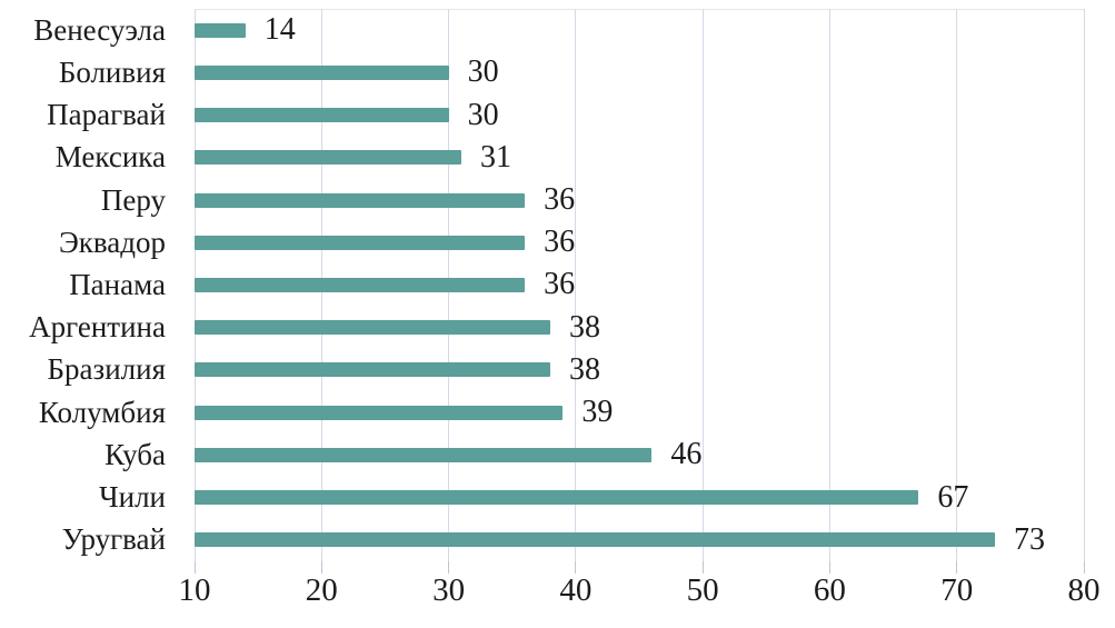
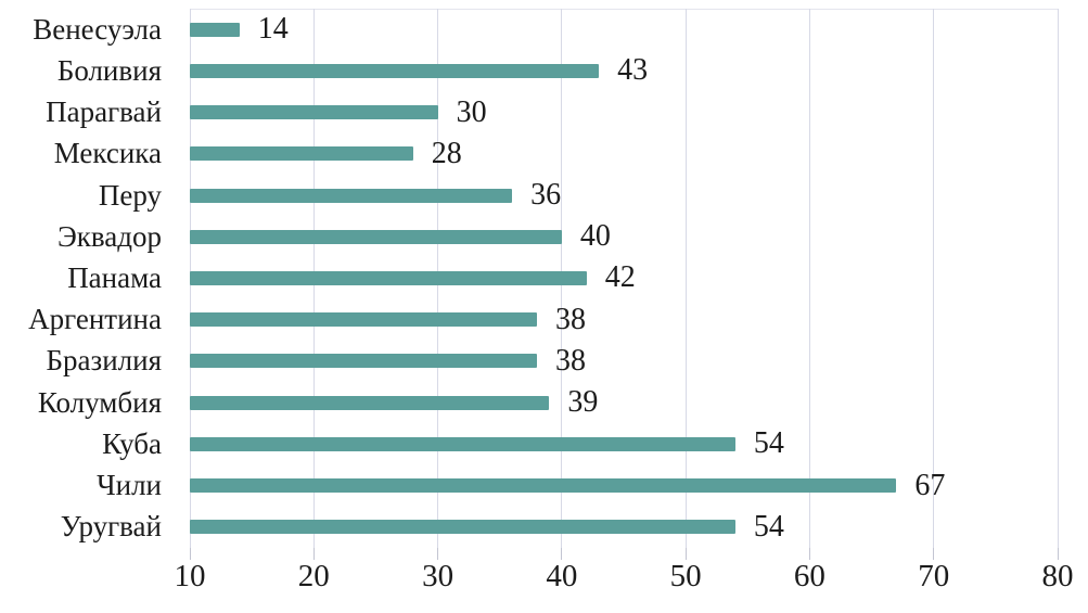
Боливия: 30 -> 43
Мексика: 31 -> 28
Эквадор: 36 -> 40
Панама: 36 -> 42
Куба: 46 -> 54
Уругвай: 73 -> 54
